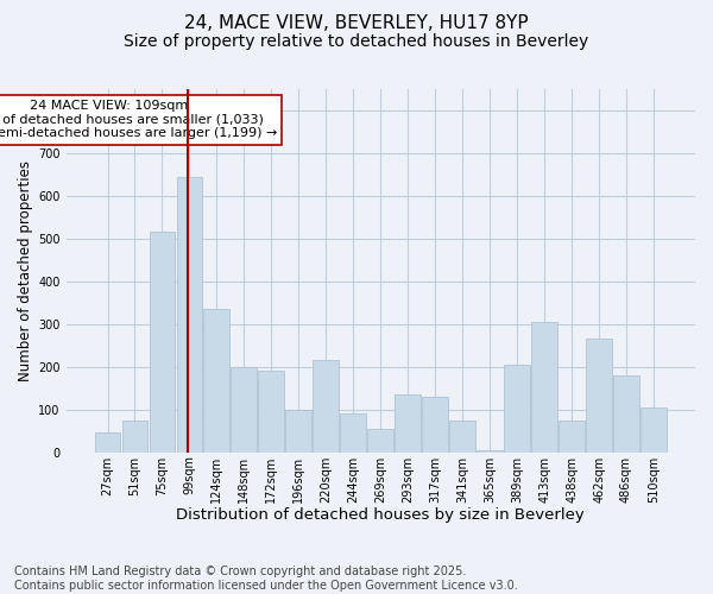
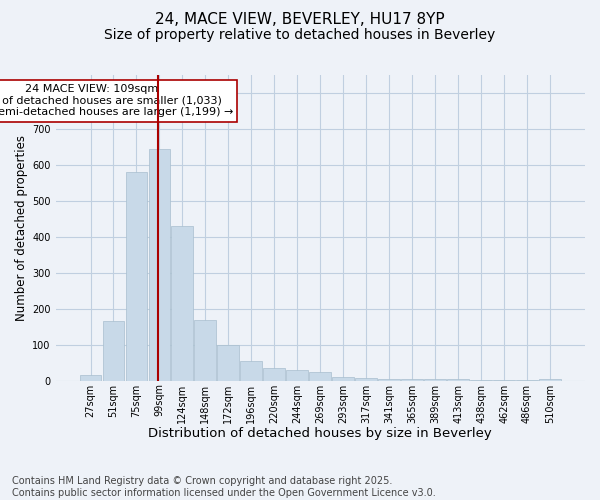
27sqm: 45 -> 15
51sqm: 75 -> 165
75sqm: 515 -> 580
124sqm: 335 -> 430
148sqm: 200 -> 170
172sqm: 190 -> 100
196sqm: 100 -> 55
220sqm: 215 -> 35
244sqm: 90 -> 30
269sqm: 55 -> 25
293sqm: 135 -> 10
317sqm: 130 -> 8
341sqm: 75 -> 6
389sqm: 205 -> 5
413sqm: 305 -> 5
438sqm: 75 -> 3
462sqm: 265 -> 3
486sqm: 180 -> 3
510sqm: 105 -> 5
